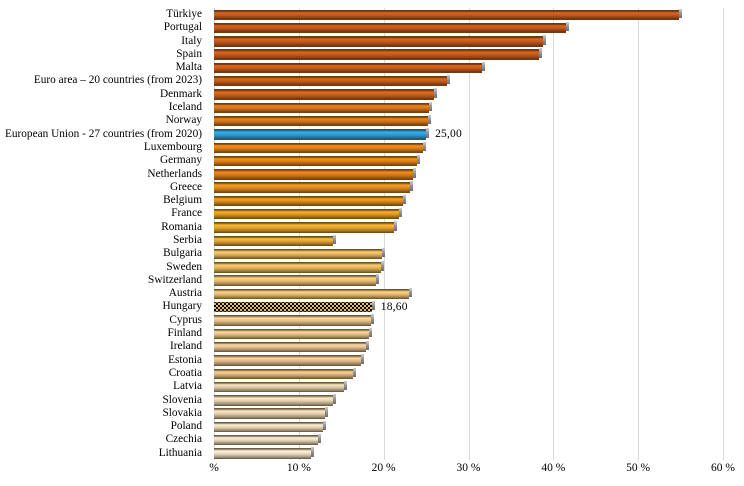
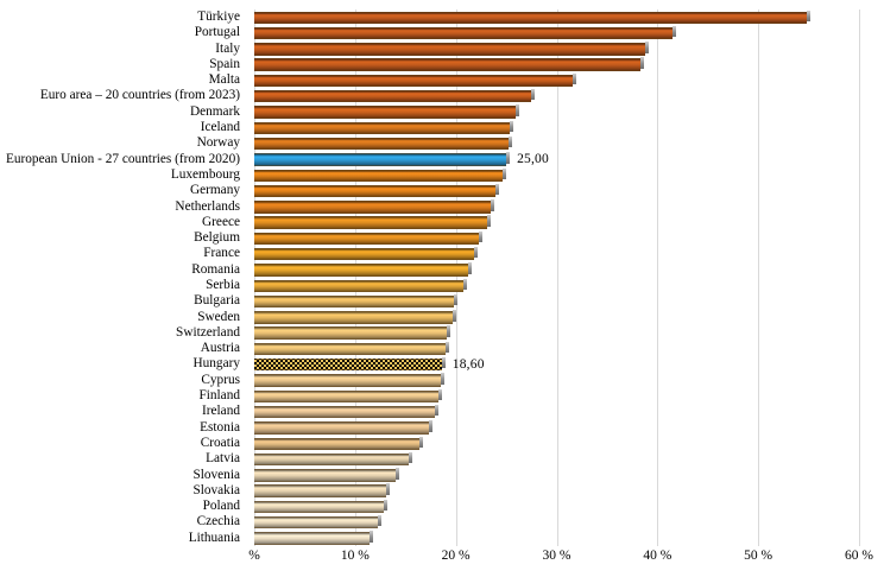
Serbia: 14% -> 21%
Austria: 23% -> 19%
